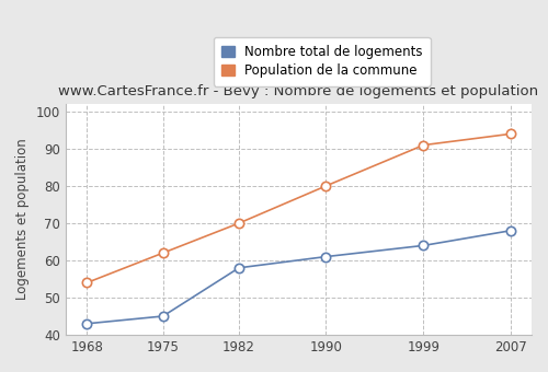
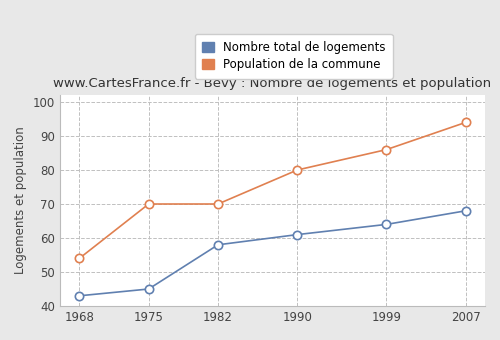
Population de la commune/1975: 62 -> 70
Population de la commune/1999: 91 -> 86
